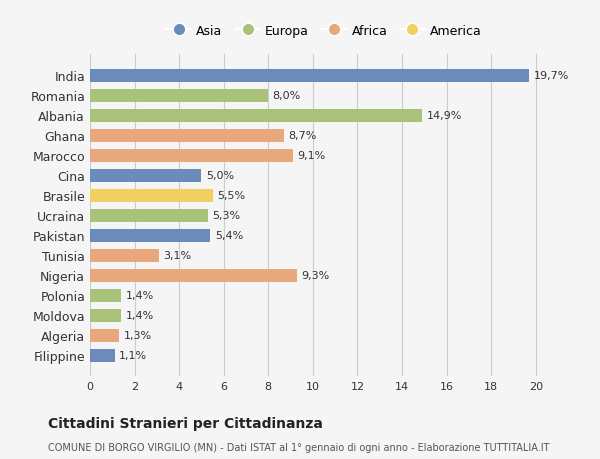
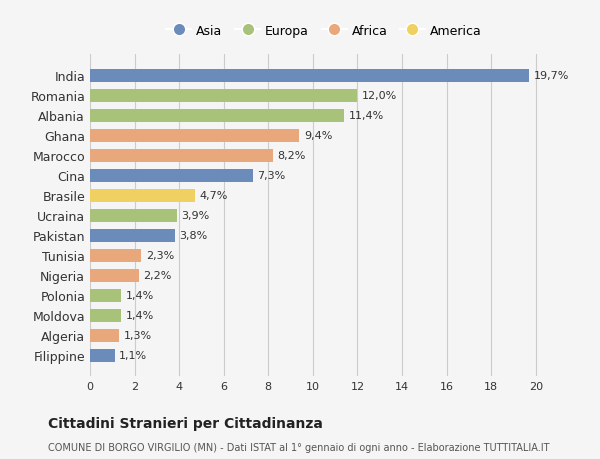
Romania: 8,0% -> 12,0%
Albania: 14,9% -> 11,4%
Ghana: 8,7% -> 9,4%
Marocco: 9,1% -> 8,2%
Cina: 5,0% -> 7,3%
Brasile: 5,5% -> 4,7%
Ucraina: 5,3% -> 3,9%
Pakistan: 5,4% -> 3,8%
Tunisia: 3,1% -> 2,3%
Nigeria: 9,3% -> 2,2%
